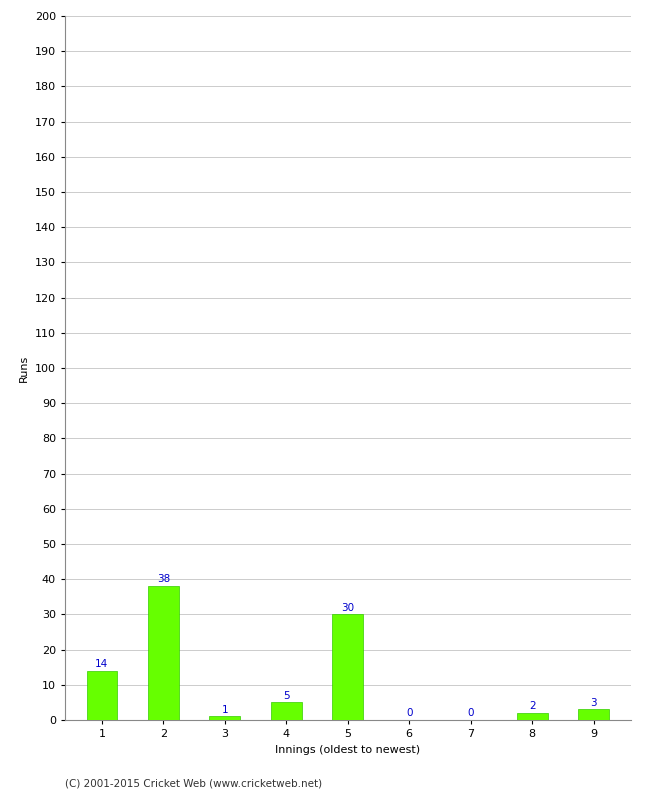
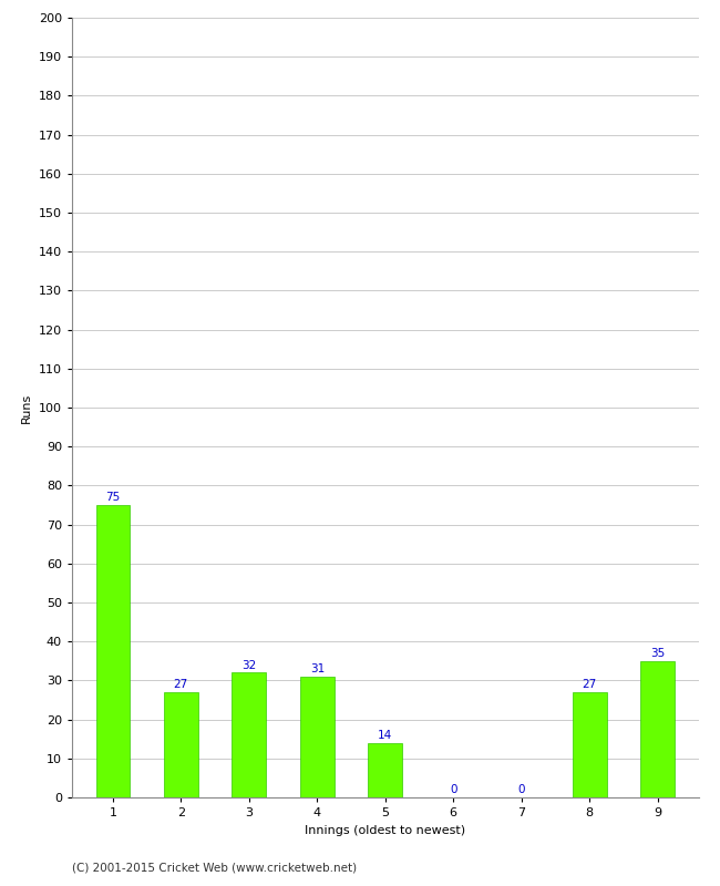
1: 14 -> 75
2: 38 -> 27
3: 1 -> 32
4: 5 -> 31
5: 30 -> 14
8: 2 -> 27
9: 3 -> 35
